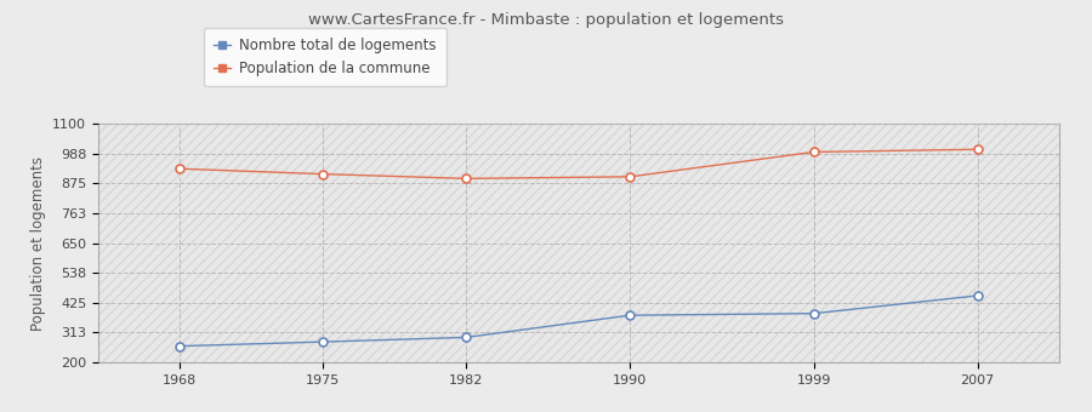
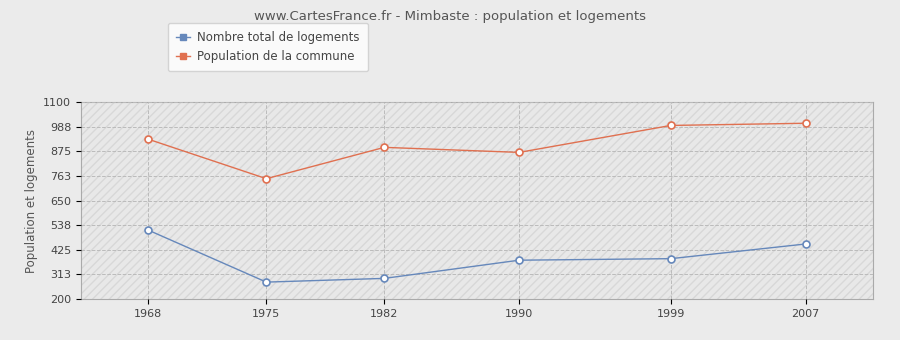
Nombre total de logements/1968: 262 -> 515
Population de la commune/1975: 910 -> 750
Population de la commune/1990: 900 -> 870
